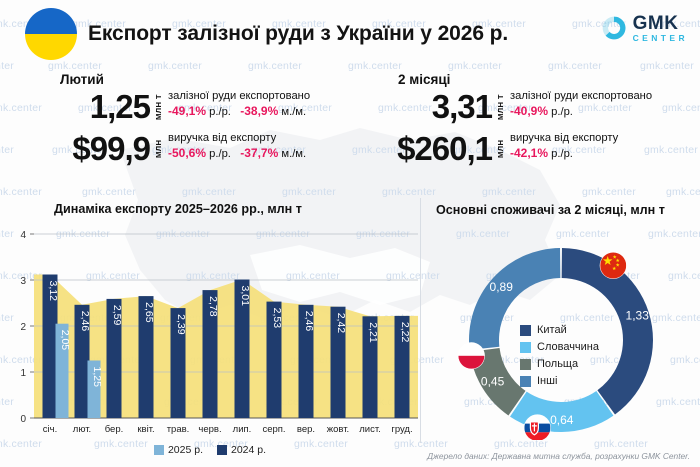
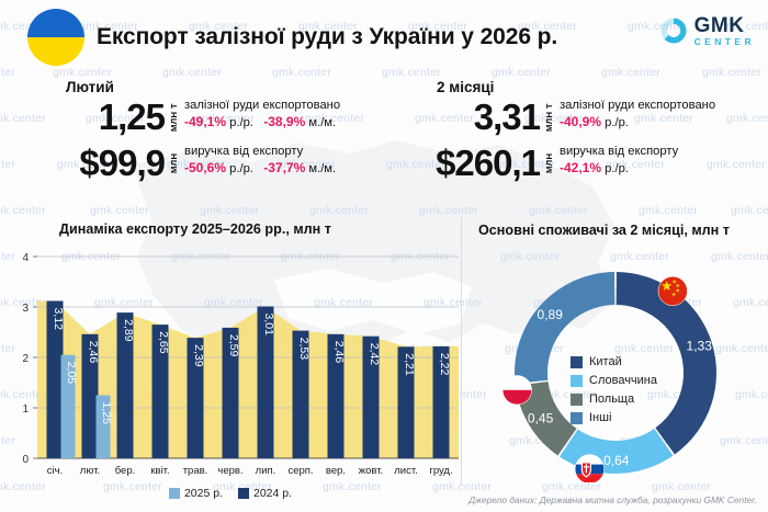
2024 р./бер.: 2,59 -> 2,89
2024 р./черв.: 2,78 -> 2,59
